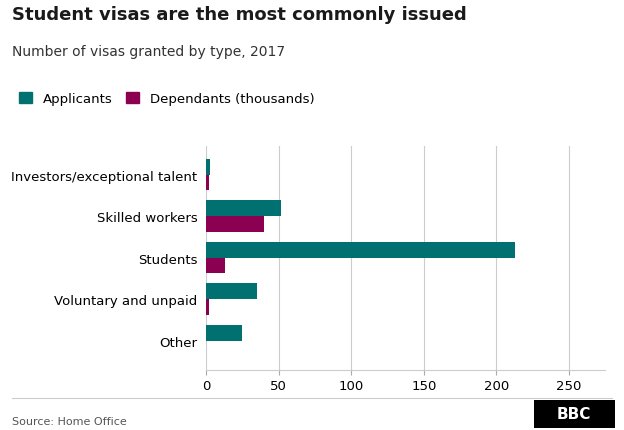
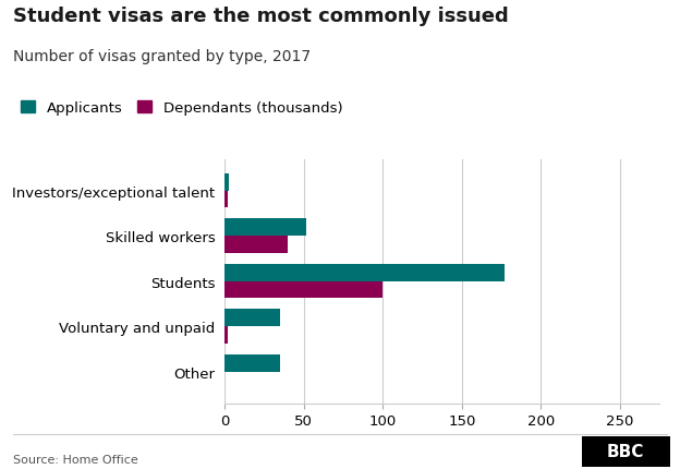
Applicants/Students: 213 -> 177
Dependants (thousands)/Students: 13 -> 100
Applicants/Other: 25 -> 35
